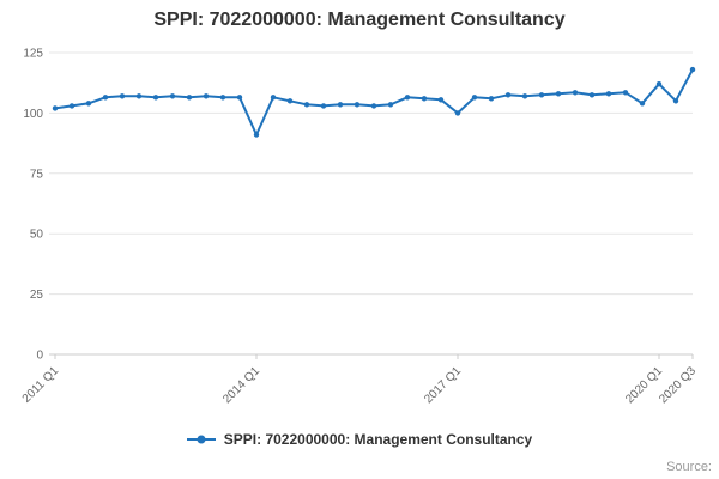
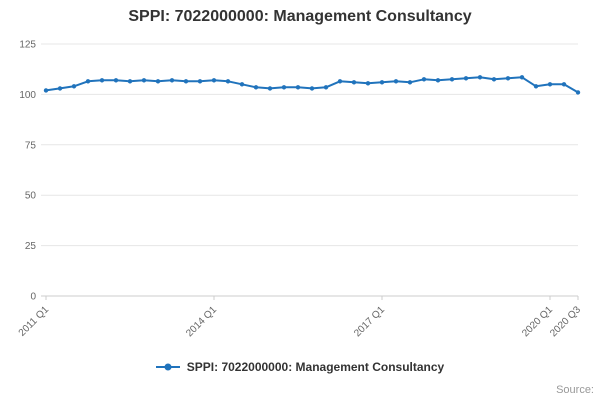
2014 Q1: 91 -> 107
2017 Q1: 100 -> 106
2020 Q1: 112 -> 105
2020 Q3: 118 -> 101
